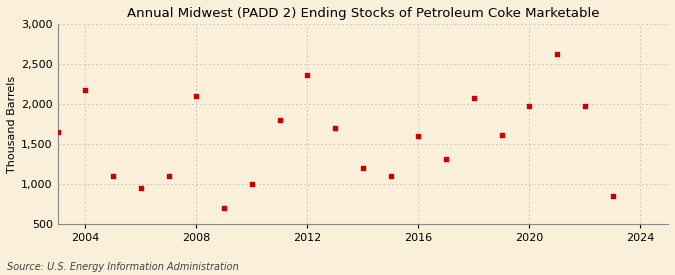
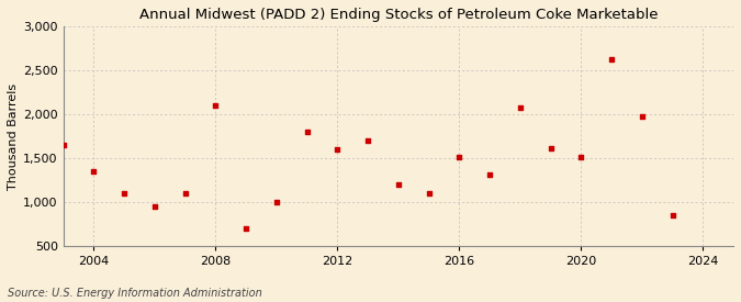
2004: 2,180 -> 1,350
2012: 2,360 -> 1,600
2016: 1,600 -> 1,520
2020: 1,980 -> 1,510
